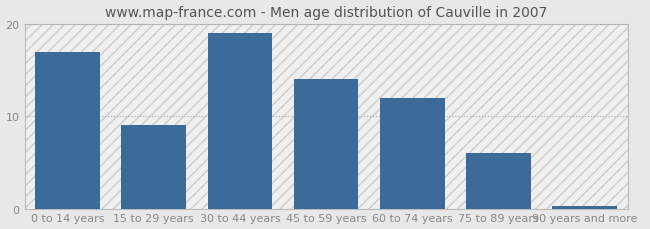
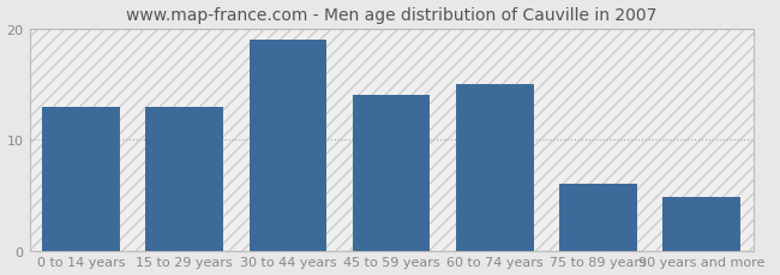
0 to 14 years: 17.0 -> 13.0
15 to 29 years: 9.0 -> 13.0
60 to 74 years: 12.0 -> 15.0
90 years and more: 0.3 -> 4.8
